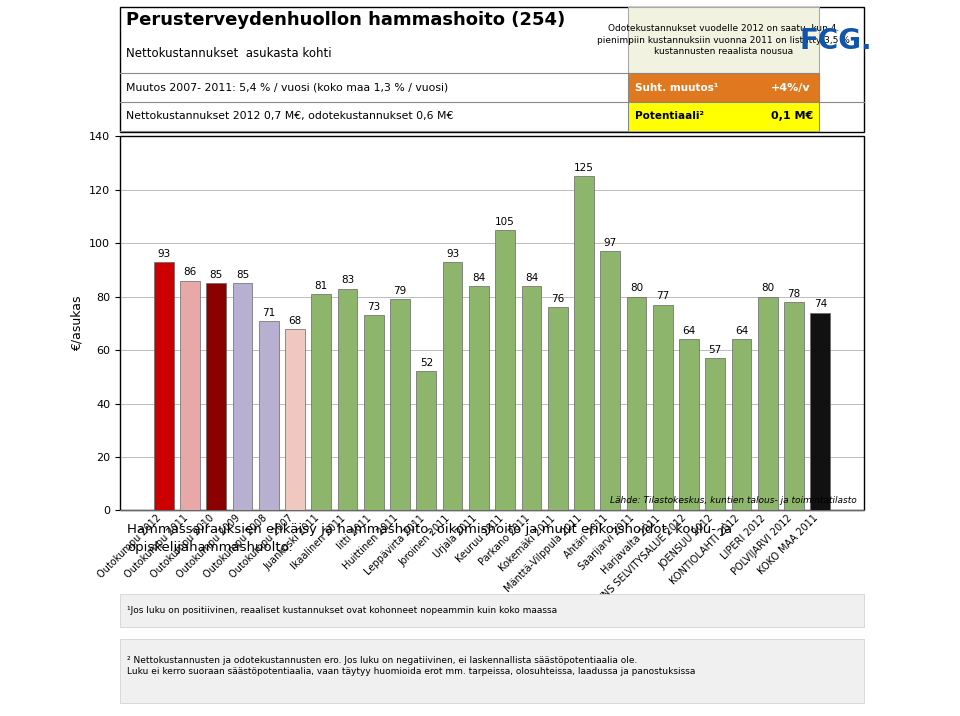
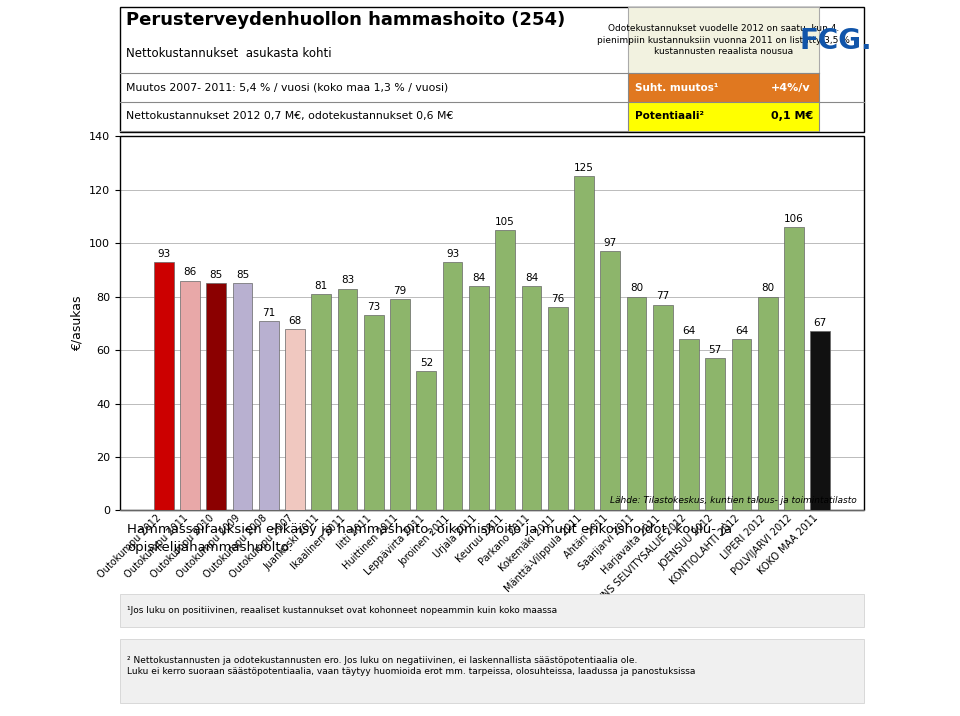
POLVIJARVI 2012: 78 -> 106
KOKO MAA 2011: 74 -> 67
